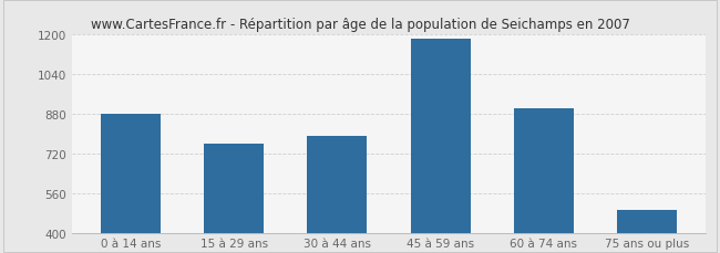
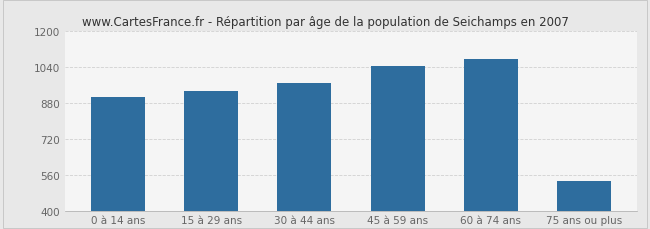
0 à 14 ans: 880 -> 905
15 à 29 ans: 760 -> 935
30 à 44 ans: 790 -> 970
45 à 59 ans: 1185 -> 1045
60 à 74 ans: 900 -> 1075
75 ans ou plus: 490 -> 530
